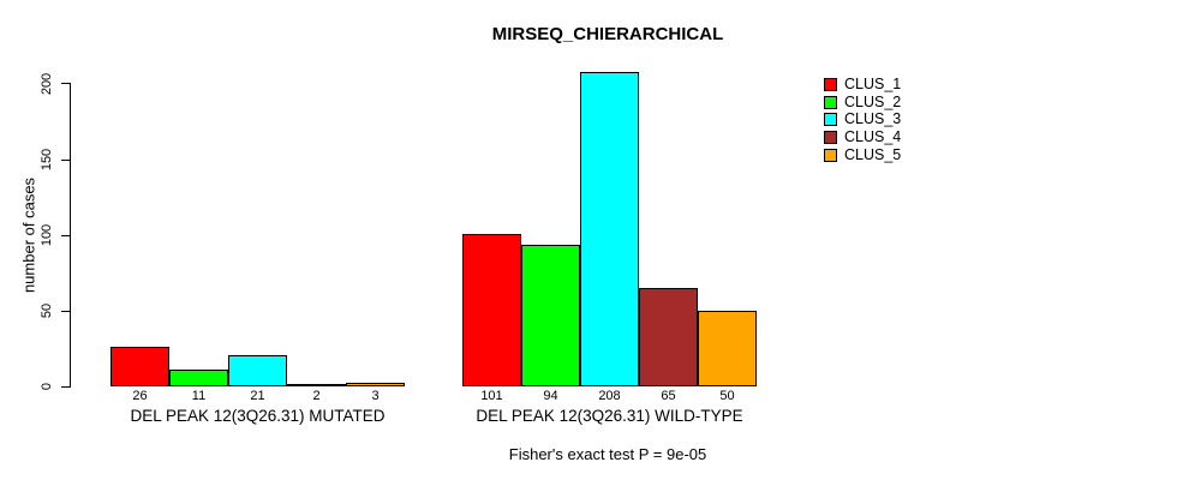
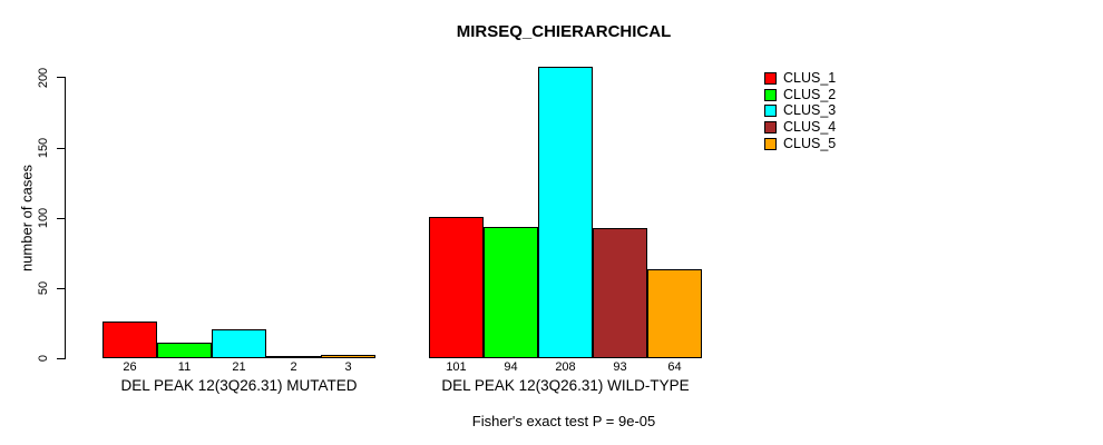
CLUS_4/DEL PEAK 12(3Q26.31) WILD-TYPE: 65 -> 93
CLUS_5/DEL PEAK 12(3Q26.31) WILD-TYPE: 50 -> 64
